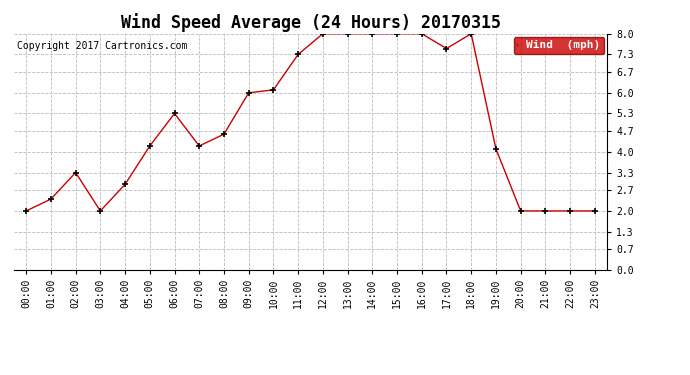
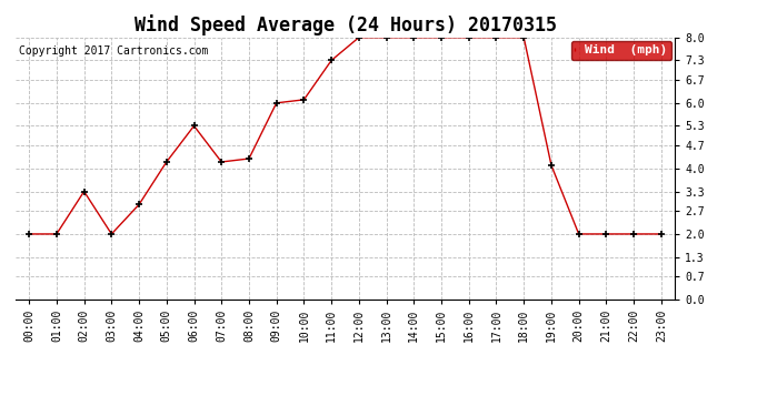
01:00: 2.4 -> 2.0
08:00: 4.6 -> 4.3
17:00: 7.5 -> 8.0
